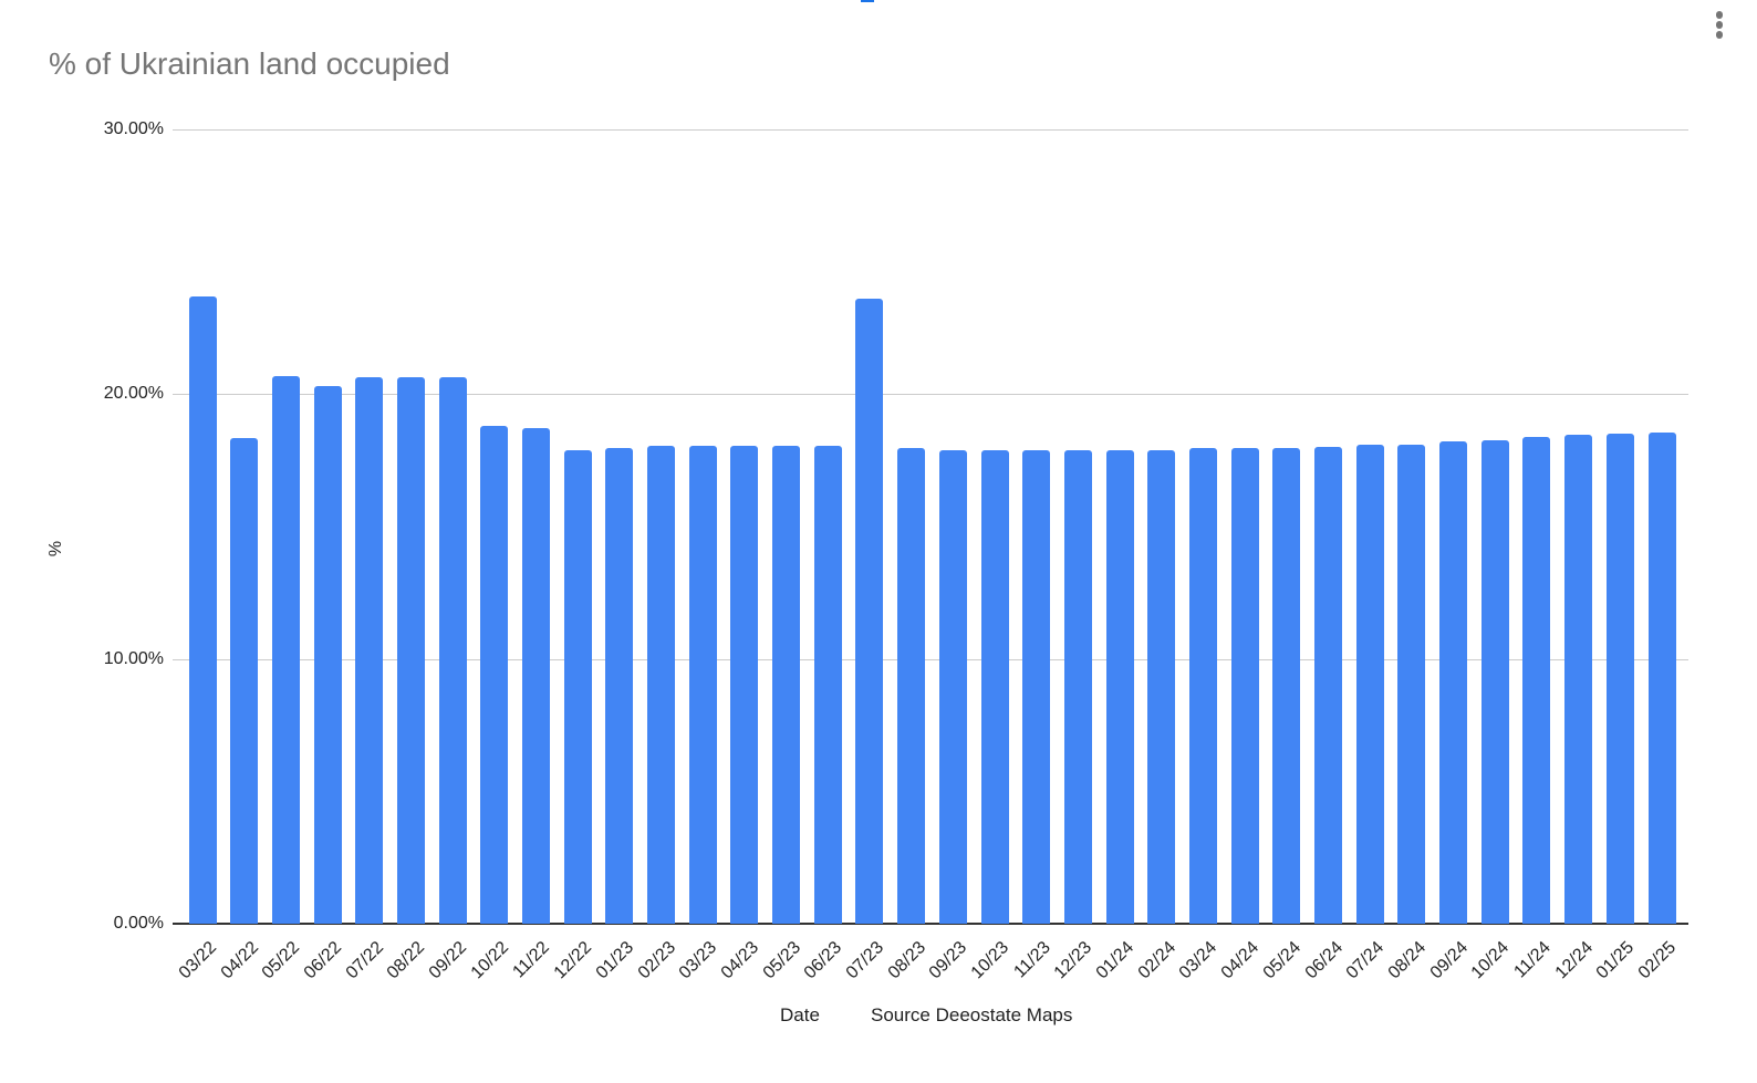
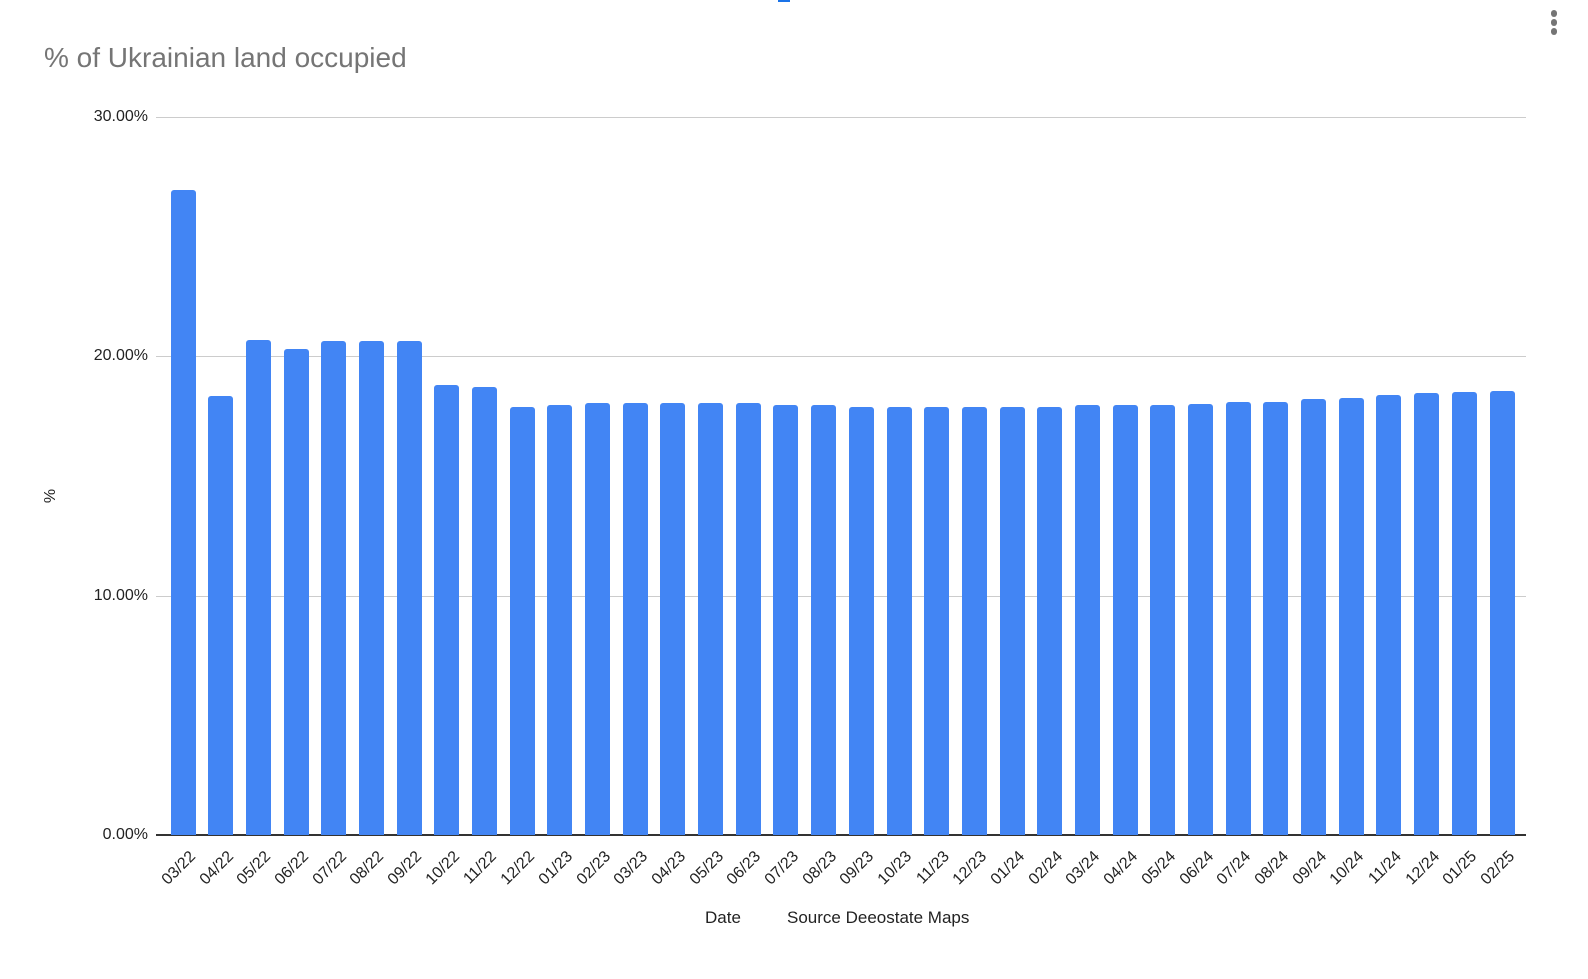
03/22: 23.7% -> 26.9%
07/23: 23.6% -> 17.9%
